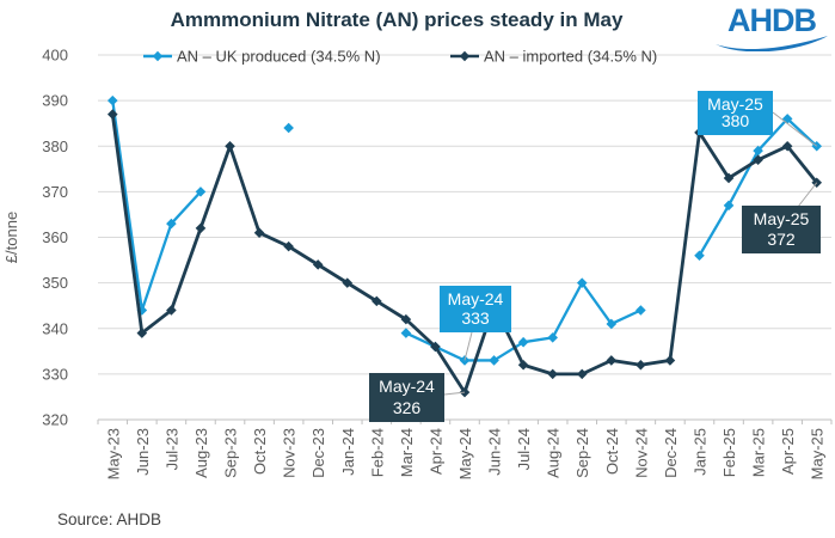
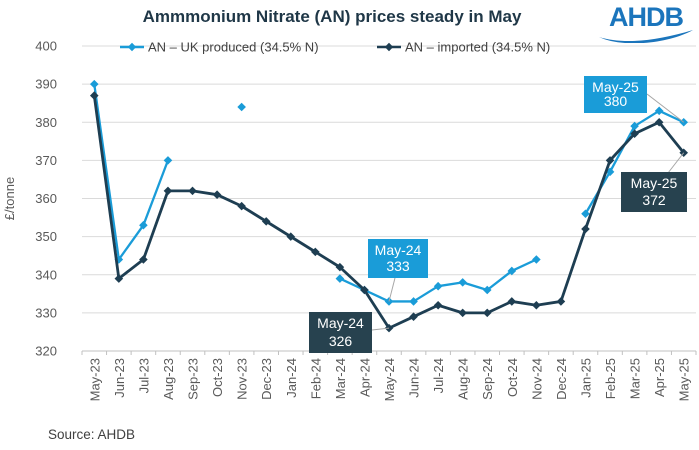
AN – UK produced (34.5% N)/Jul-23: 363 -> 353
AN – imported (34.5% N)/Sep-23: 380 -> 362
AN – imported (34.5% N)/Jun-24: 345 -> 329
AN – UK produced (34.5% N)/Sep-24: 350 -> 336
AN – imported (34.5% N)/Jan-25: 383 -> 352
AN – imported (34.5% N)/Feb-25: 373 -> 370
AN – UK produced (34.5% N)/Apr-25: 386 -> 383
